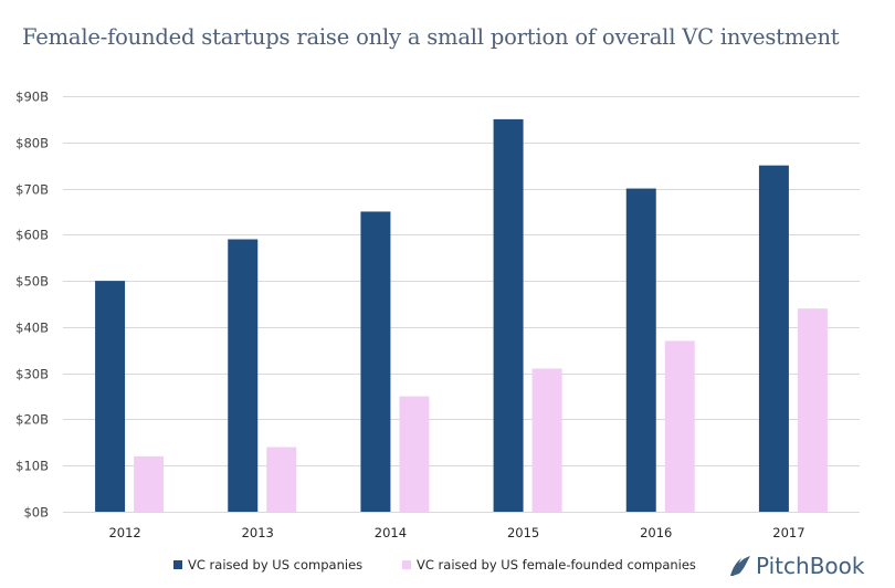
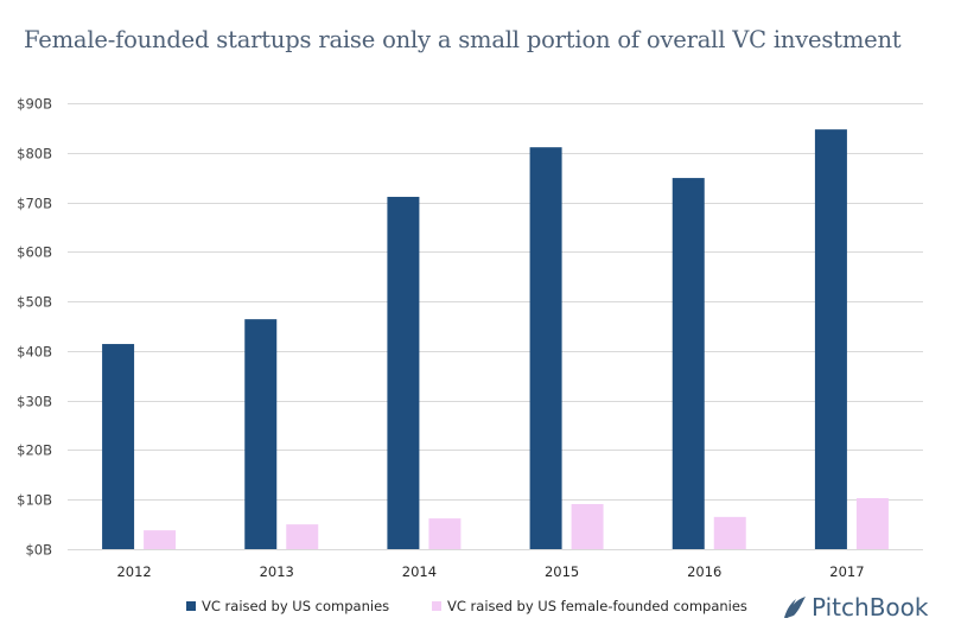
VC raised by US companies/2012: $50B -> $41B
VC raised by US female-founded companies/2012: $12B -> $4B
VC raised by US companies/2013: $59B -> $46B
VC raised by US female-founded companies/2013: $14B -> $5B
VC raised by US companies/2014: $65B -> $71B
VC raised by US female-founded companies/2014: $25B -> $6B
VC raised by US companies/2015: $85B -> $81B
VC raised by US female-founded companies/2015: $31B -> $9B
VC raised by US companies/2016: $70B -> $75B
VC raised by US female-founded companies/2016: $37B -> $6B
VC raised by US companies/2017: $75B -> $85B
VC raised by US female-founded companies/2017: $44B -> $10B
